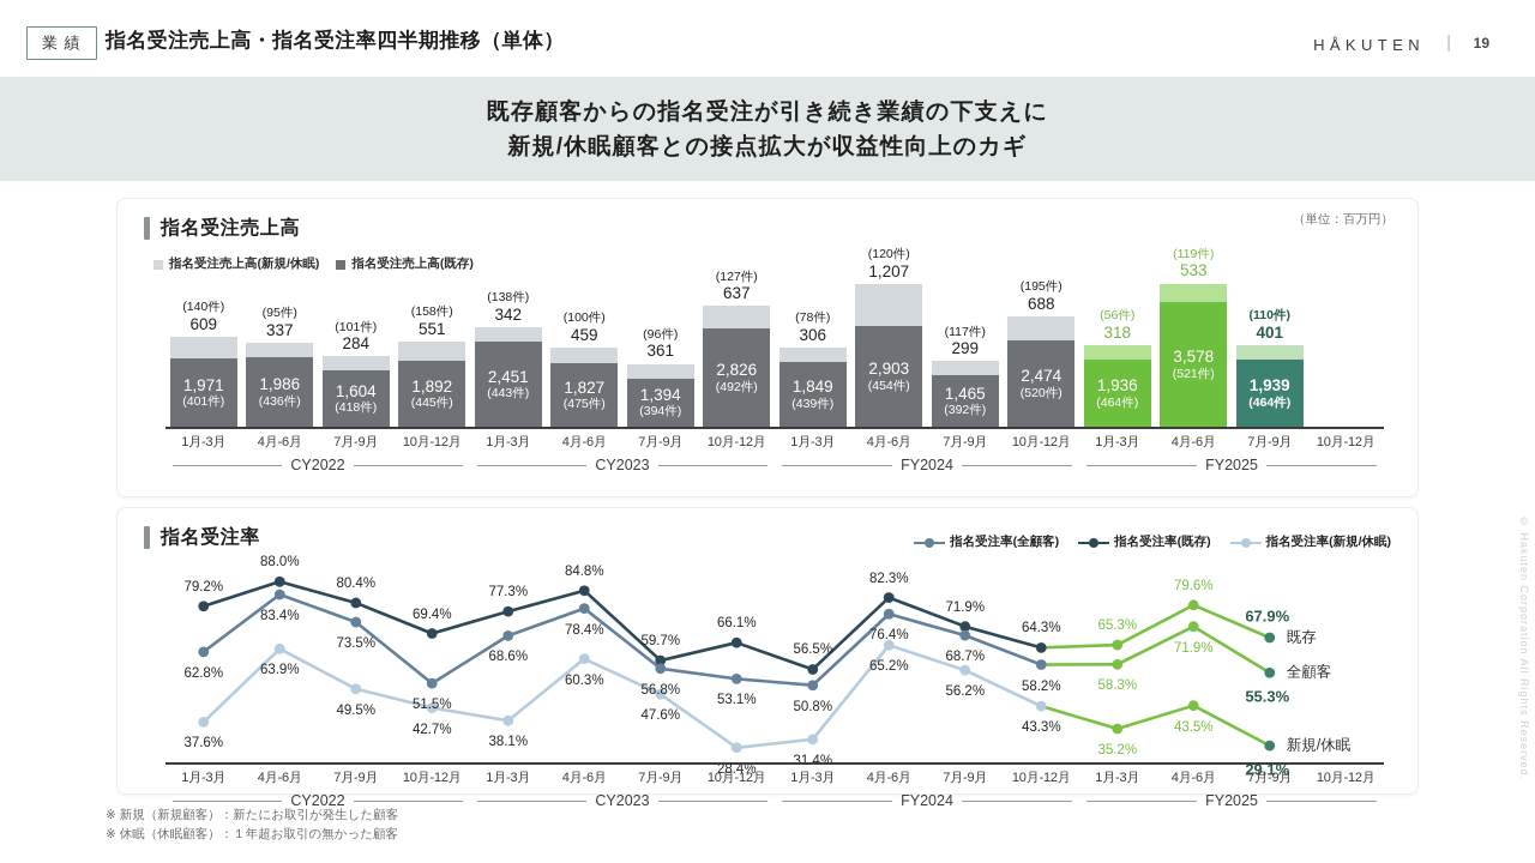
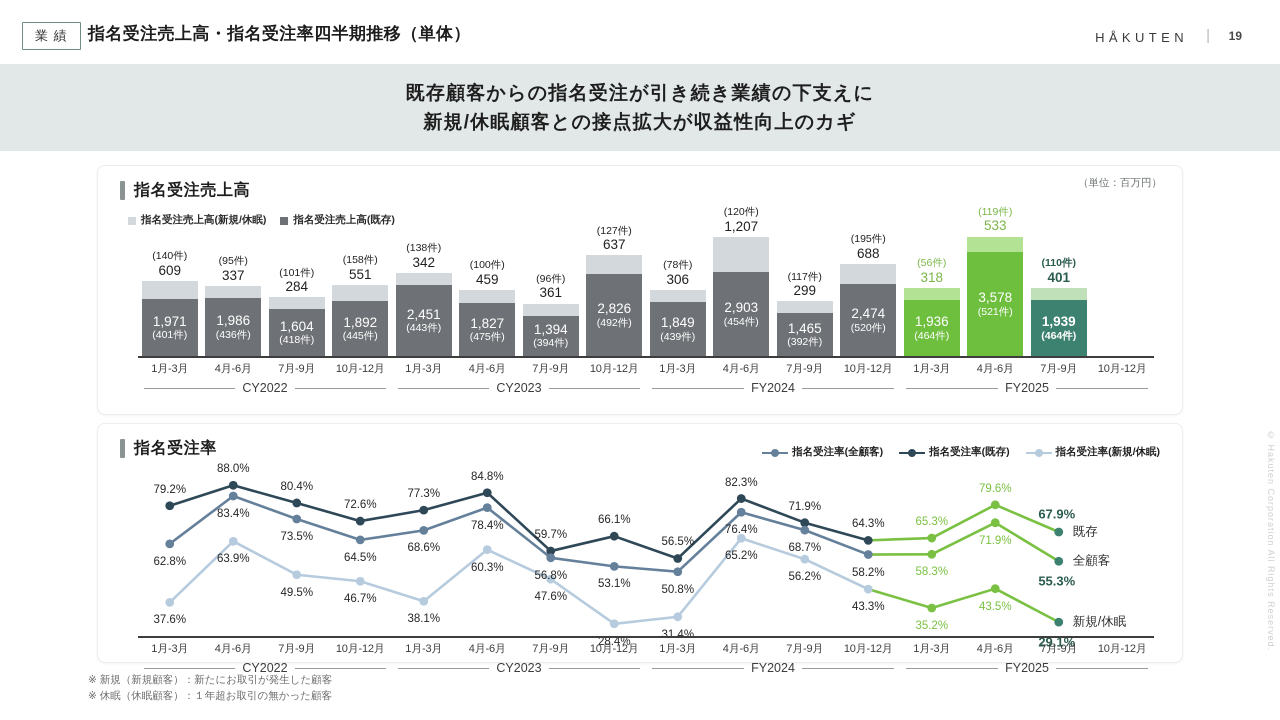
指名受注率/指名受注率(既存)/10月-12月 CY2022: 69.4% -> 72.6%
指名受注率/指名受注率(全顧客)/10月-12月 CY2022: 51.5% -> 64.5%
指名受注率/指名受注率(新規/休眠)/10月-12月 CY2022: 42.7% -> 46.7%
